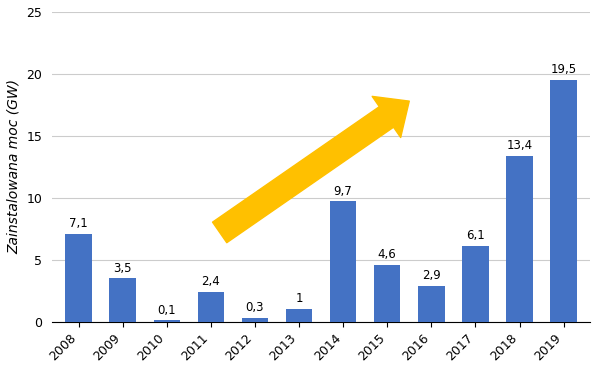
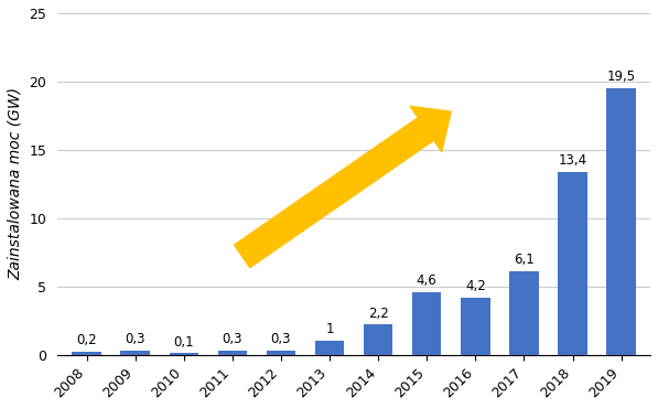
2008: 7,1 -> 0,2
2009: 3,5 -> 0,3
2011: 2,4 -> 0,3
2014: 9,7 -> 2,2
2016: 2,9 -> 4,2
